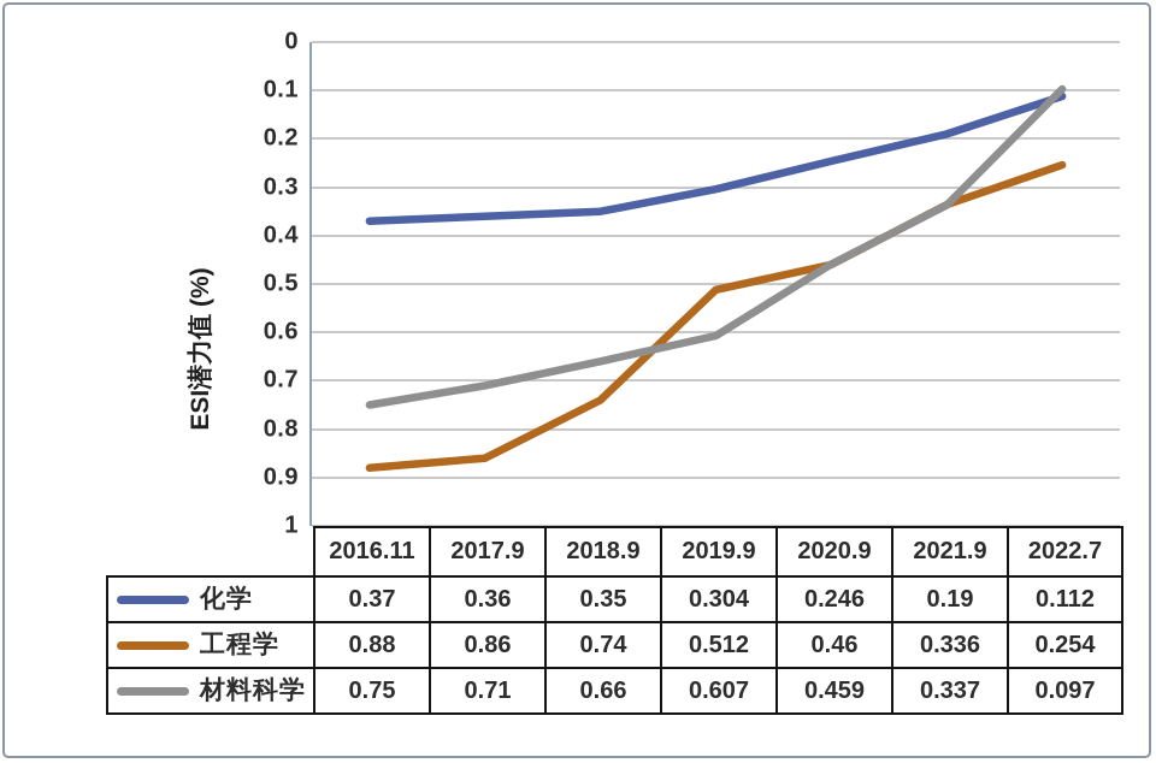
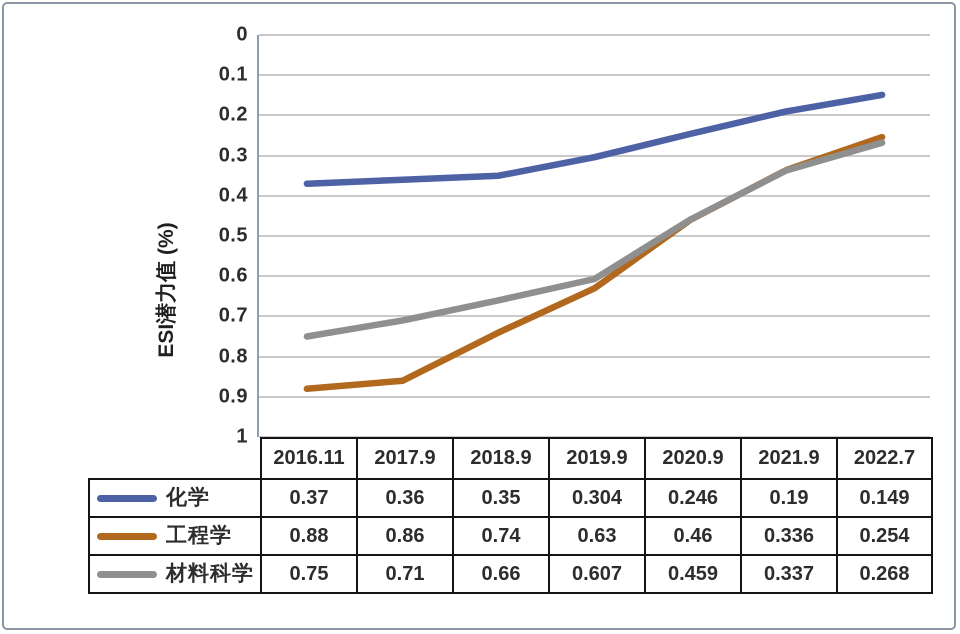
工程学/2019.9: 0.512 -> 0.63
化学/2022.7: 0.112 -> 0.149
材料科学/2022.7: 0.097 -> 0.268
